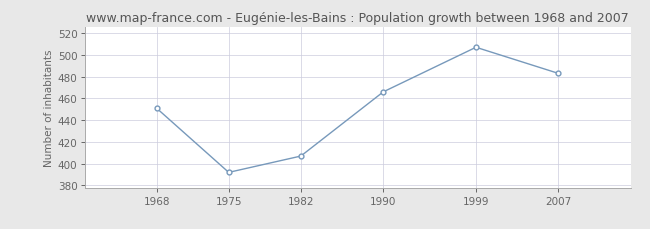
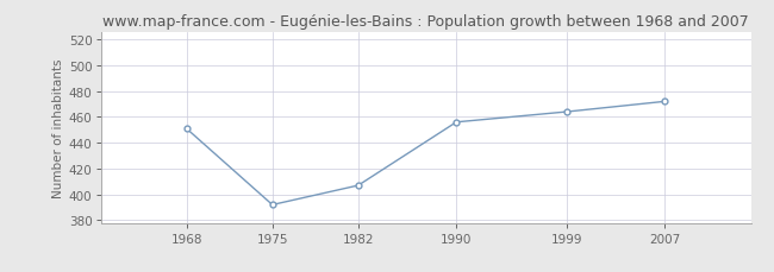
1990: 466 -> 456
1999: 507 -> 464
2007: 483 -> 472
